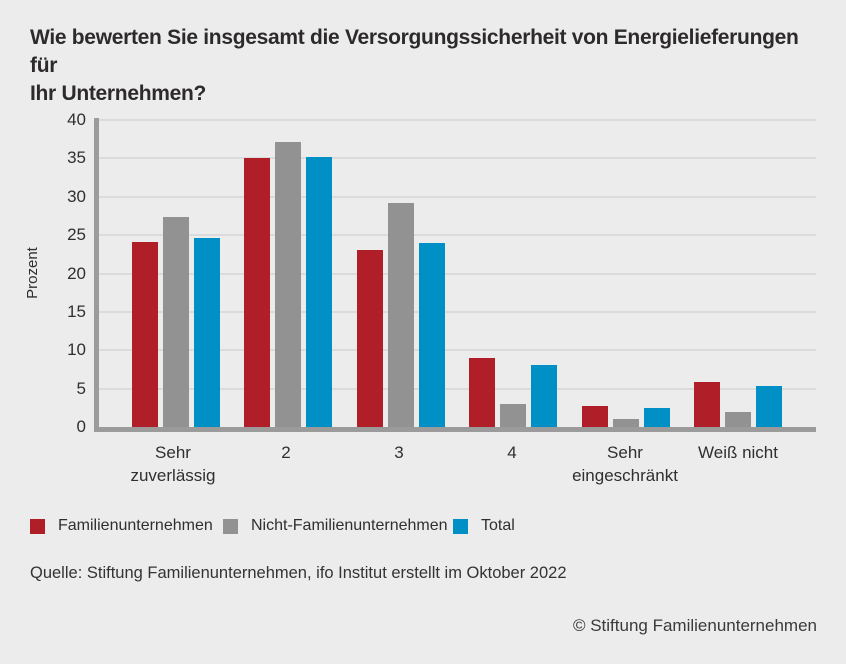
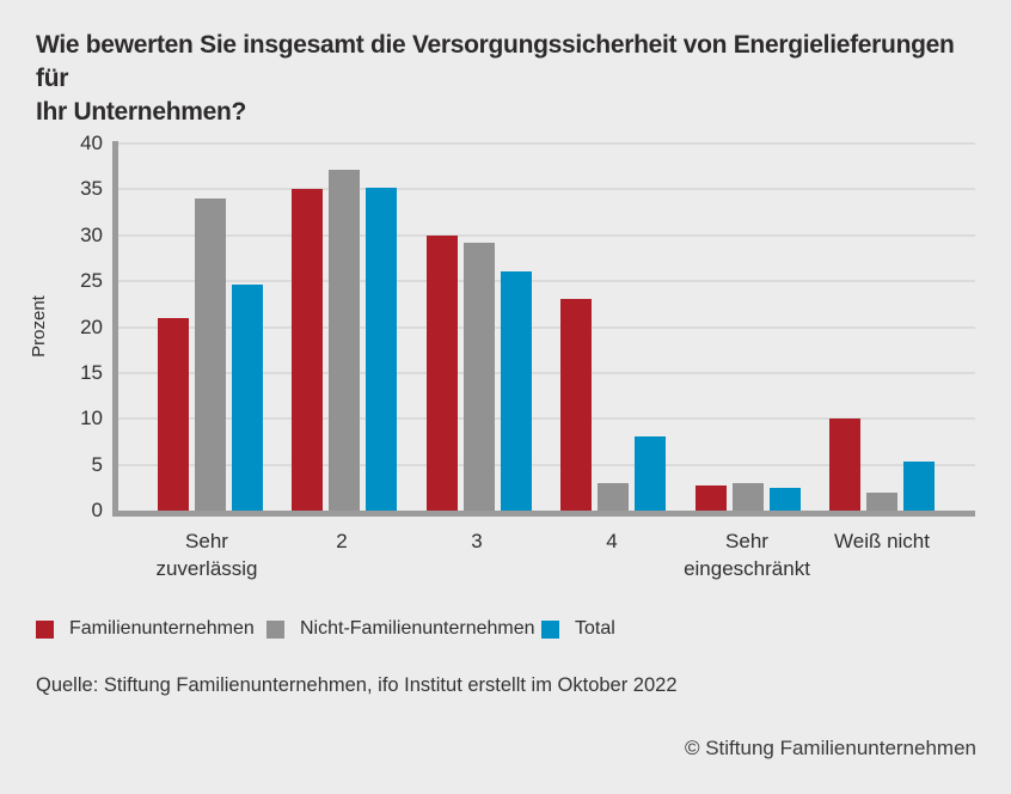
Familienunternehmen/Sehr zuverlässig: 24 -> 21
Nicht-Familienunternehmen/Sehr zuverlässig: 27 -> 34
Familienunternehmen/3: 23 -> 30
Total/3: 24 -> 26
Familienunternehmen/4: 9 -> 23
Nicht-Familienunternehmen/Sehr eingeschränkt: 1 -> 3
Familienunternehmen/Weiß nicht: 6 -> 10
